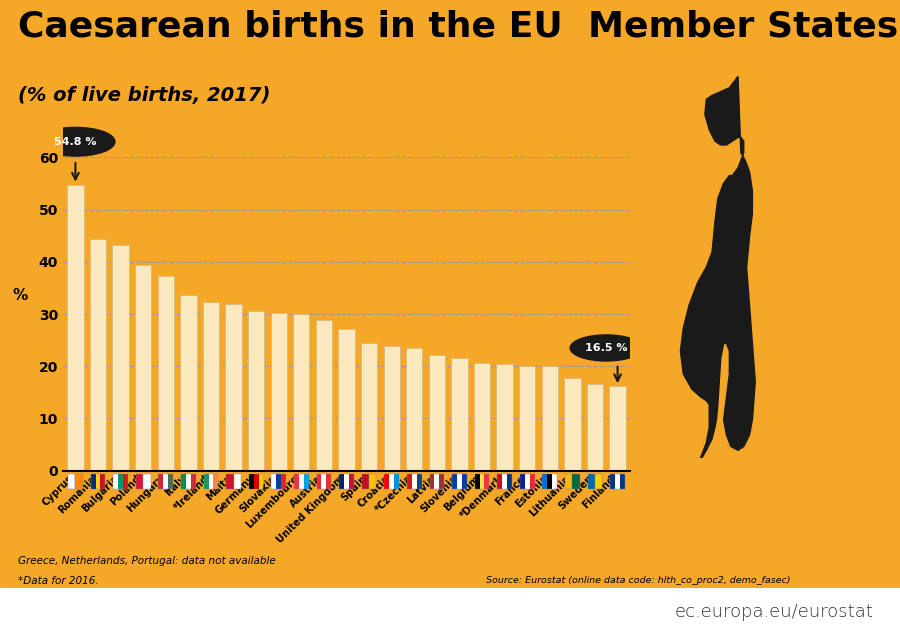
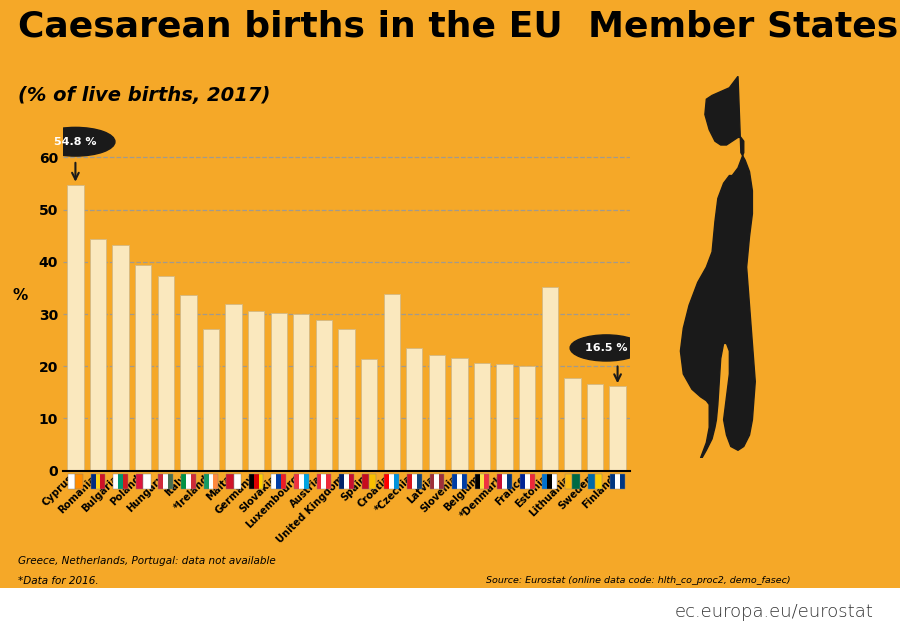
*Ireland: 32.3 -> 27.2
Spain: 24.5 -> 21.4
Croatia: 23.8 -> 33.8
Estonia: 20.0 -> 35.2
